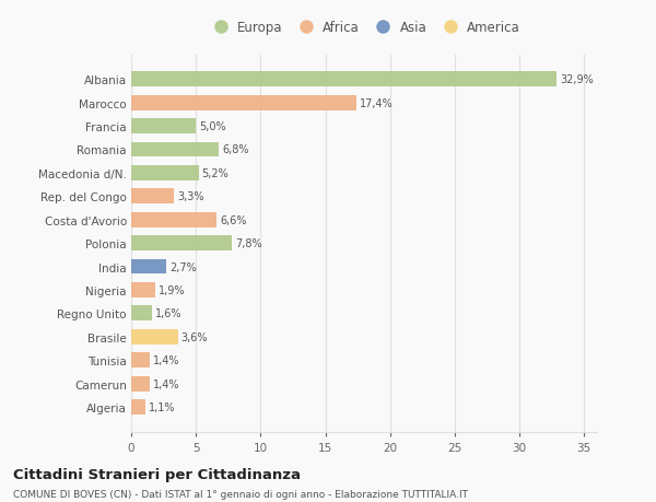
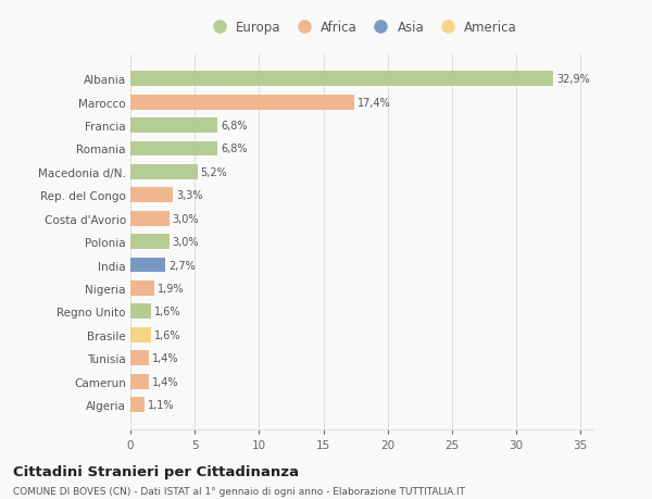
Francia: 5,0% -> 6,8%
Costa d'Avorio: 6,6% -> 3,0%
Polonia: 7,8% -> 3,0%
Brasile: 3,6% -> 1,6%
